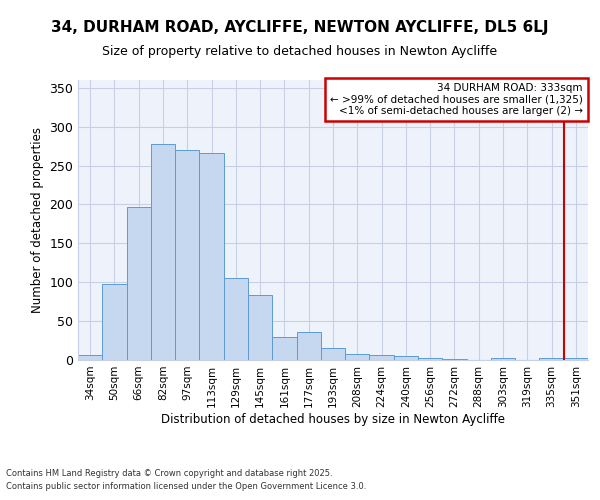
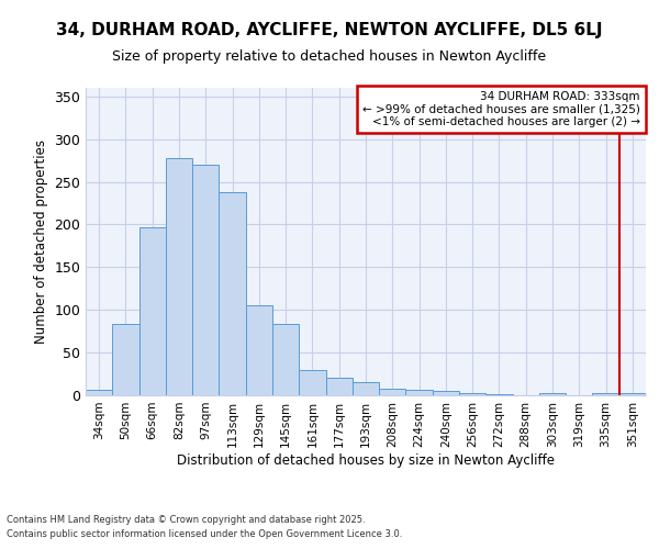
50sqm: 98 -> 84
113sqm: 266 -> 238
177sqm: 36 -> 20
